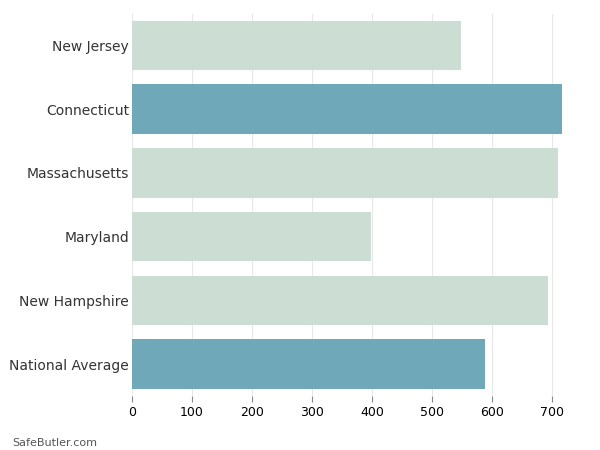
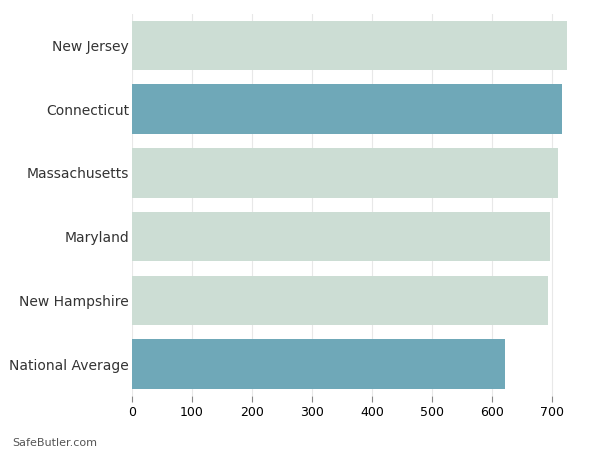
New Jersey: 548 -> 725
Maryland: 398 -> 697
National Average: 588 -> 621
